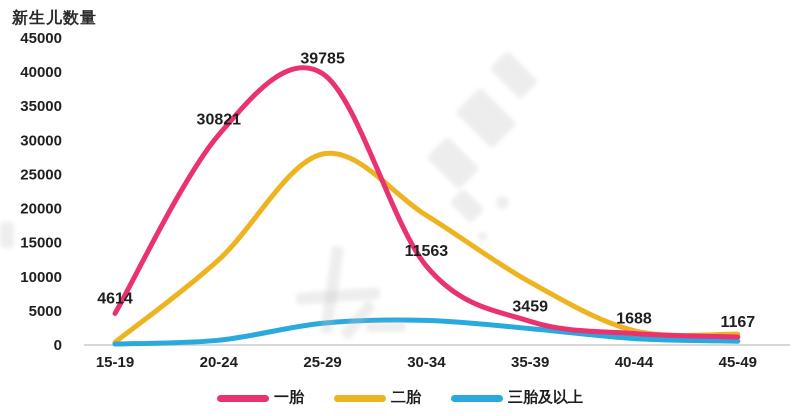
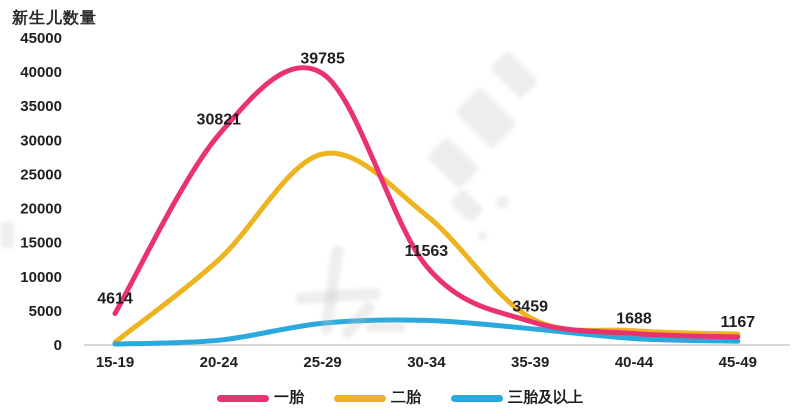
二胎/35-39: 9000 -> 4000
